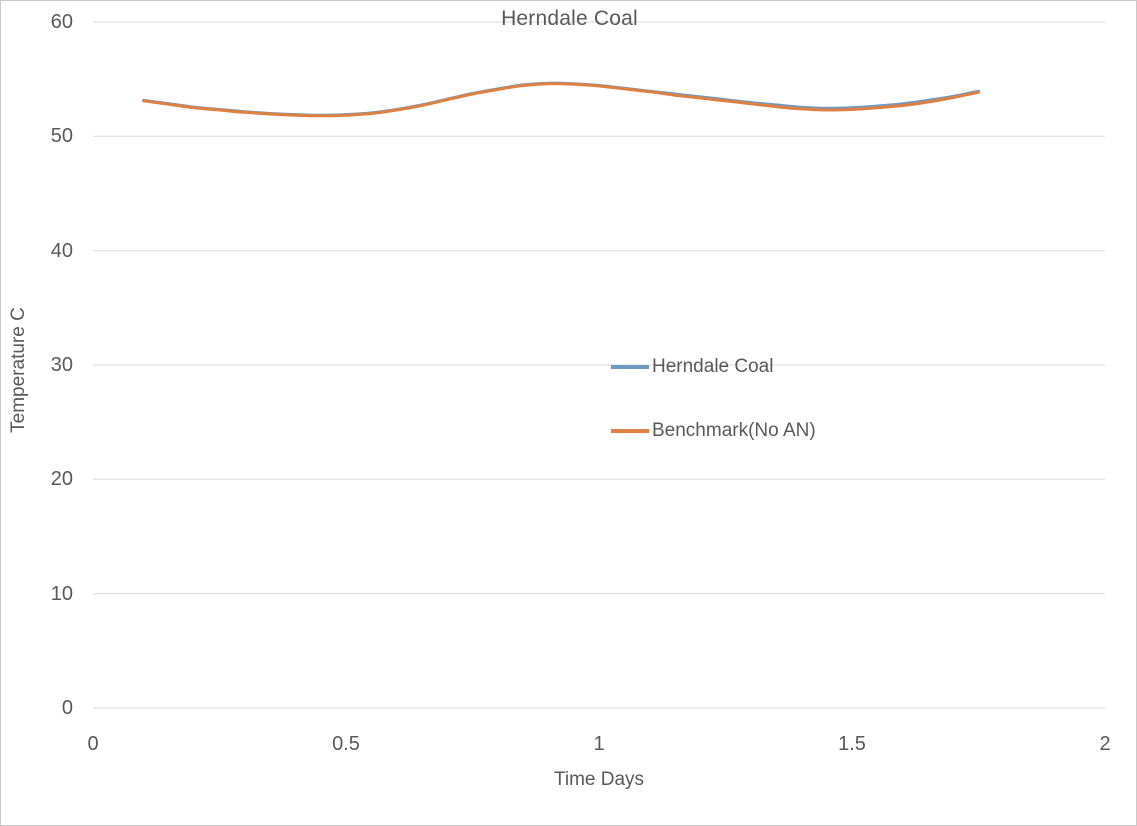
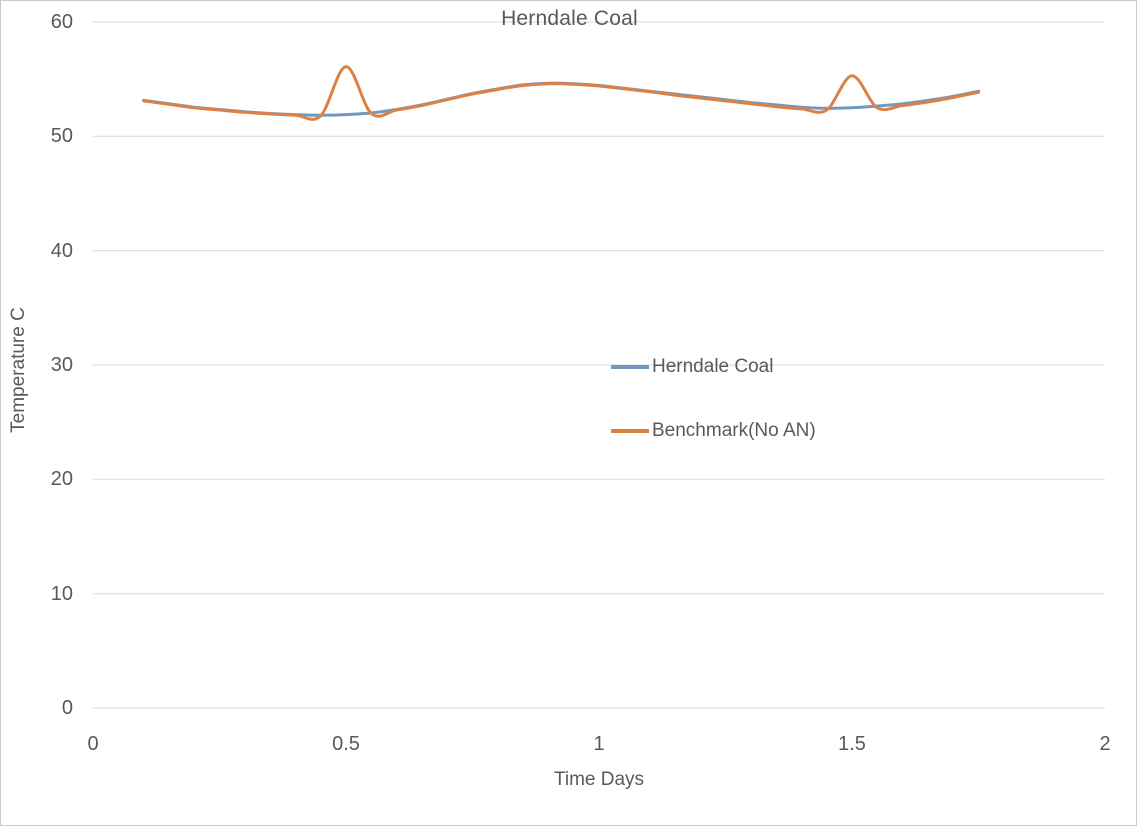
Benchmark(No AN)/0.5: 51.9 -> 56.1
Benchmark(No AN)/1.5: 52.4 -> 55.3
